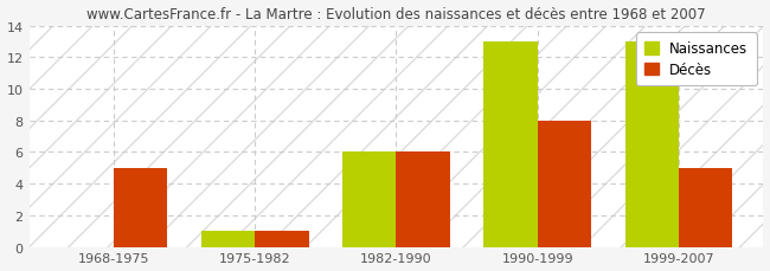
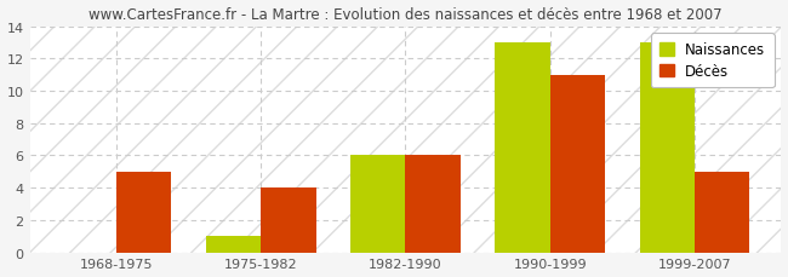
Décès/1975-1982: 1 -> 4
Décès/1990-1999: 8 -> 11
